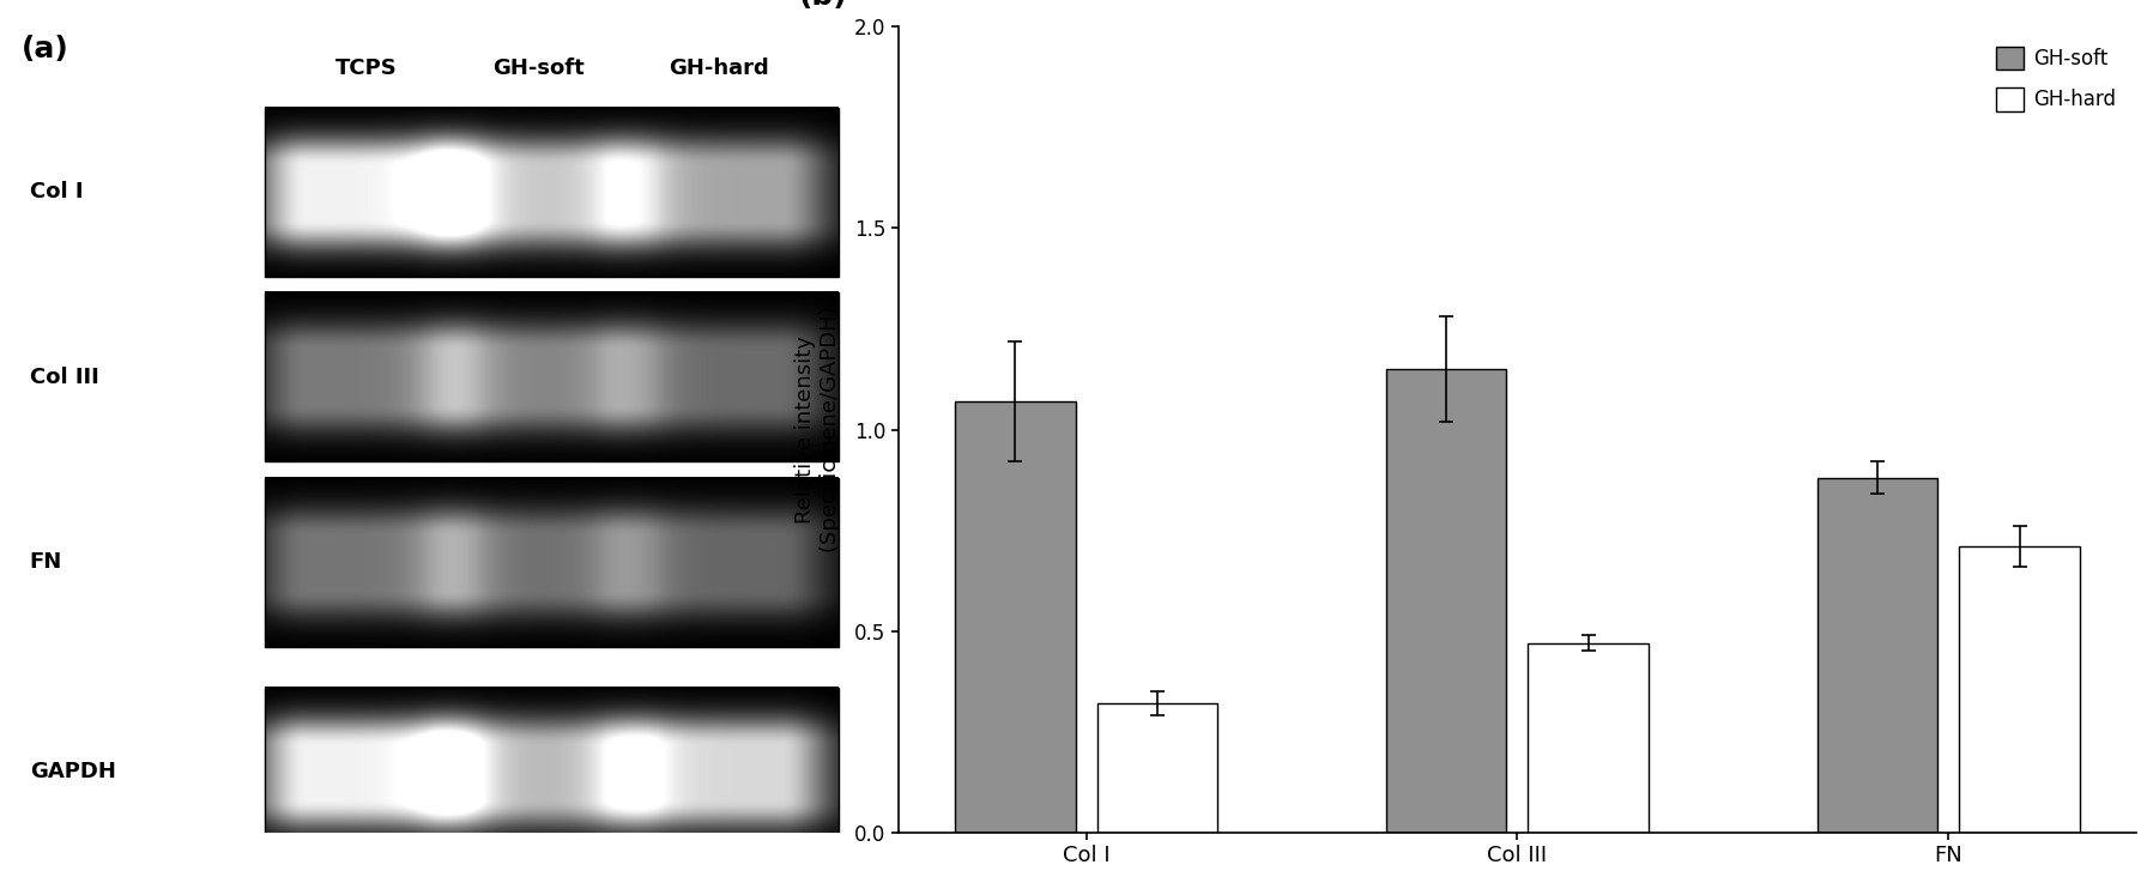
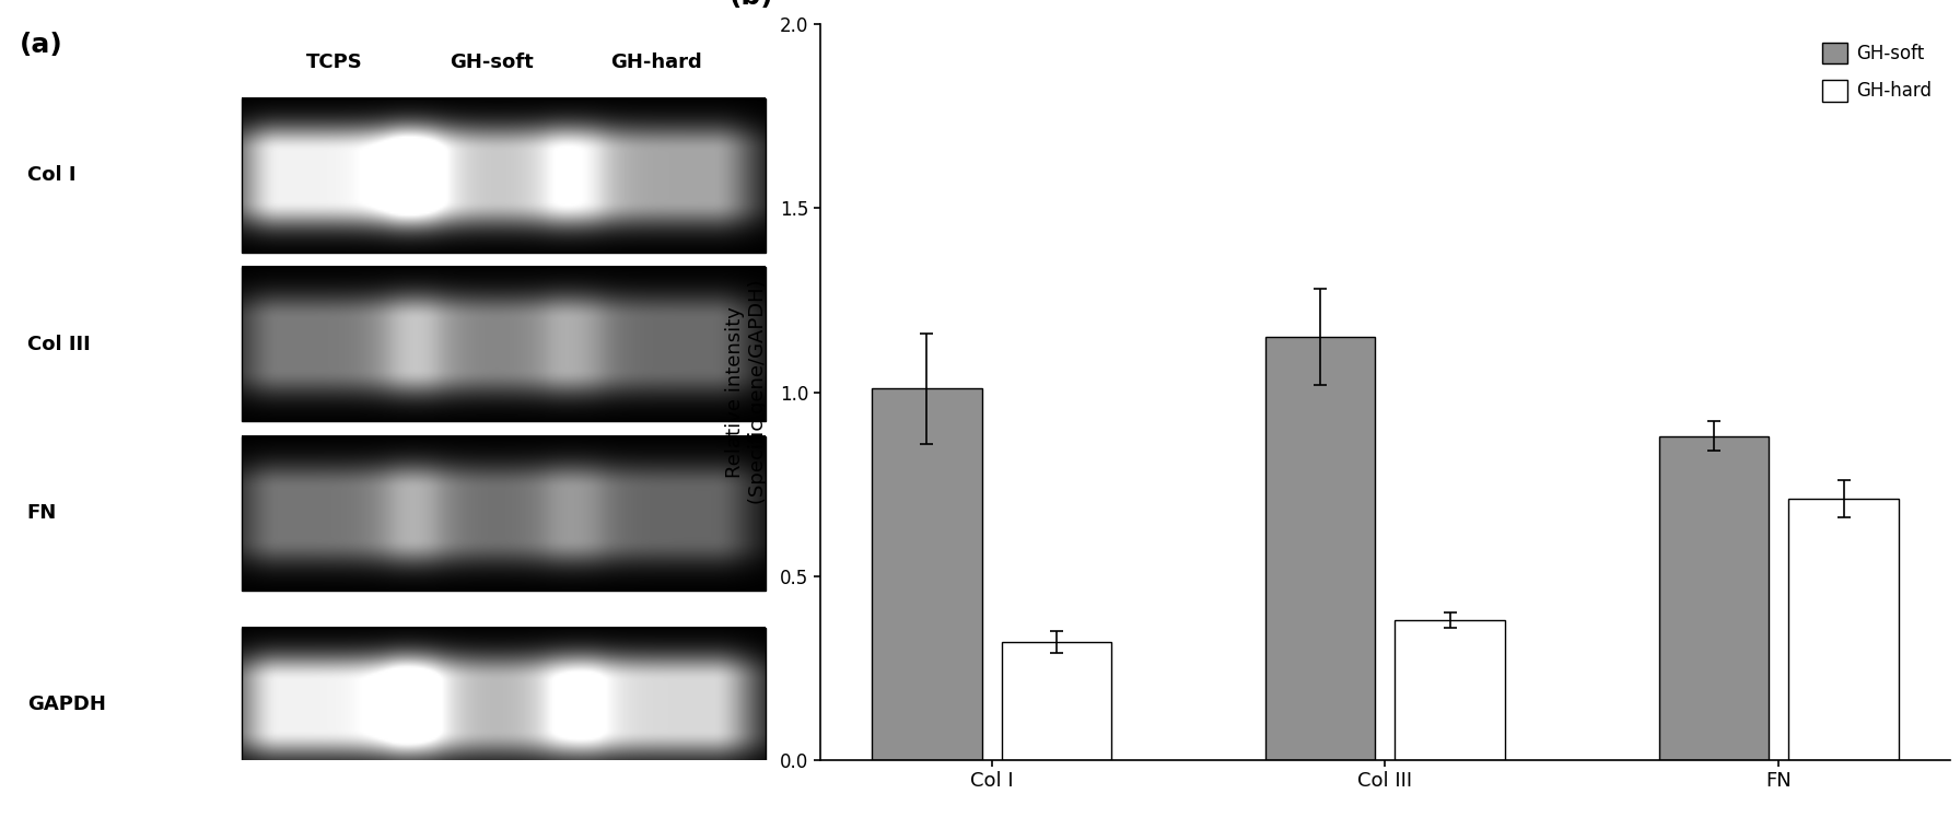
GH-soft/Col I: 1.07 -> 1.01
GH-hard/Col III: 0.47 -> 0.38
